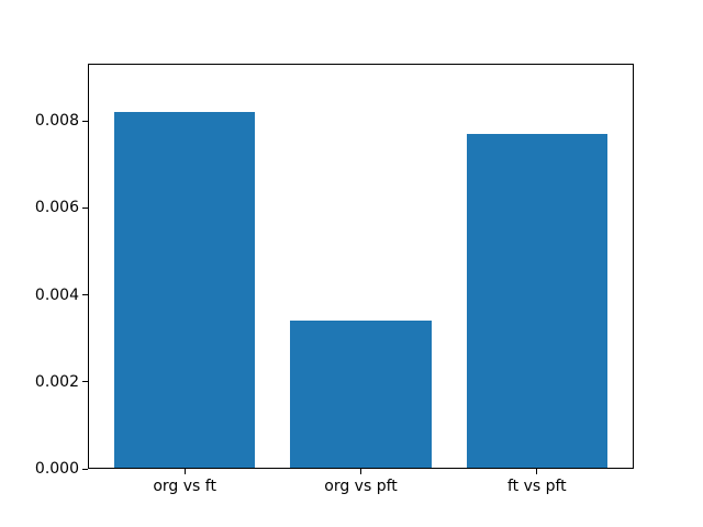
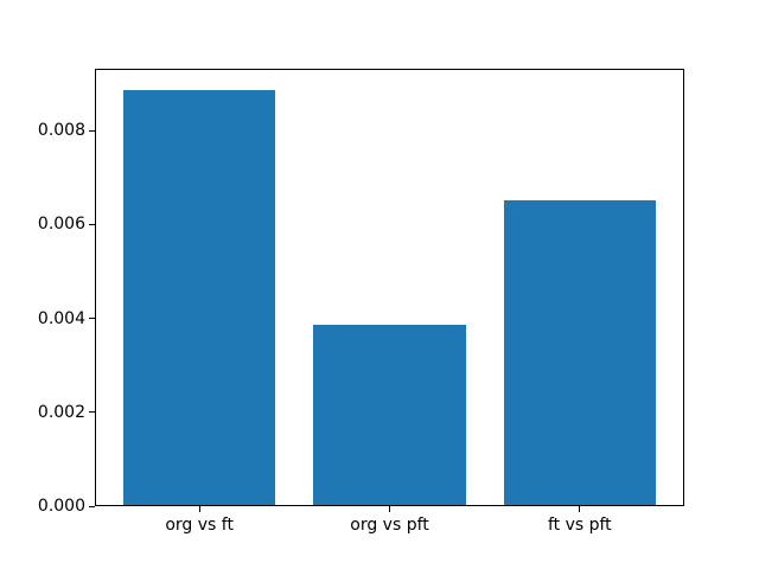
org vs ft: 0.0082 -> 0.0089
org vs pft: 0.0034 -> 0.0039
ft vs pft: 0.0077 -> 0.0065
